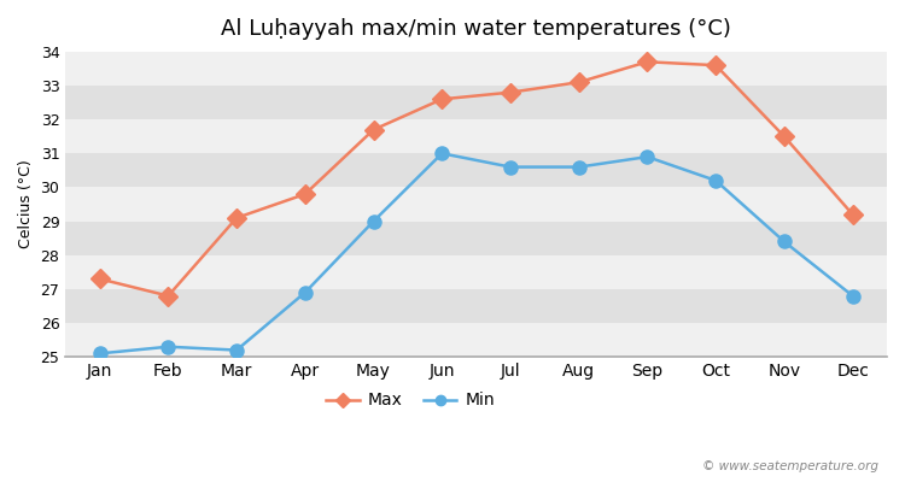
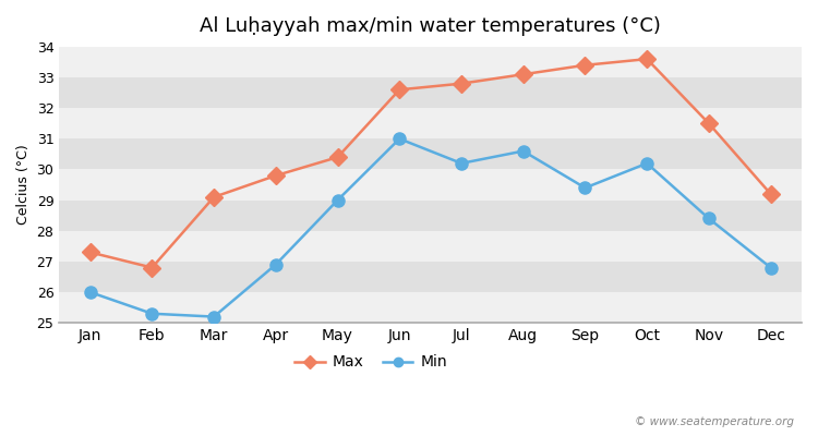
Min/Jan: 25.1 -> 26.0
Max/May: 31.7 -> 30.4
Min/Jul: 30.6 -> 30.2
Max/Sep: 33.7 -> 33.4
Min/Sep: 30.9 -> 29.4
